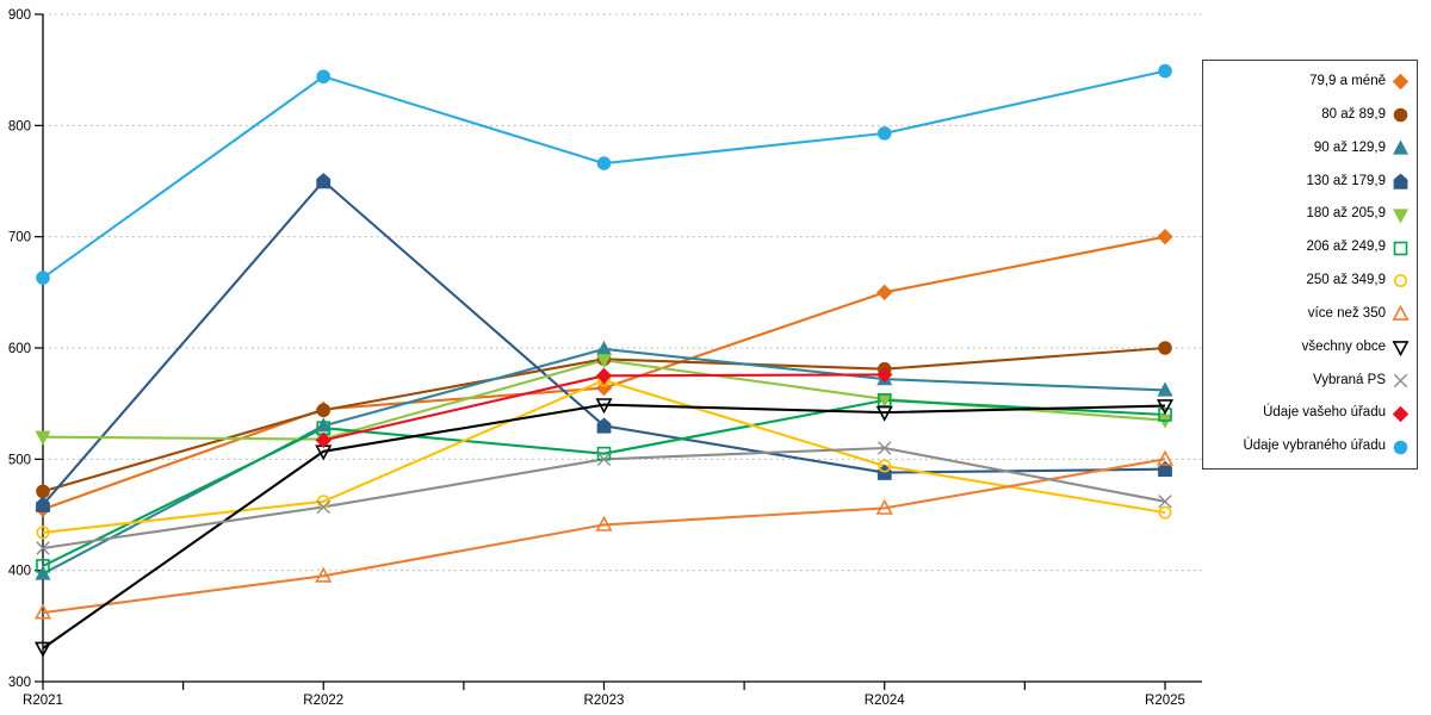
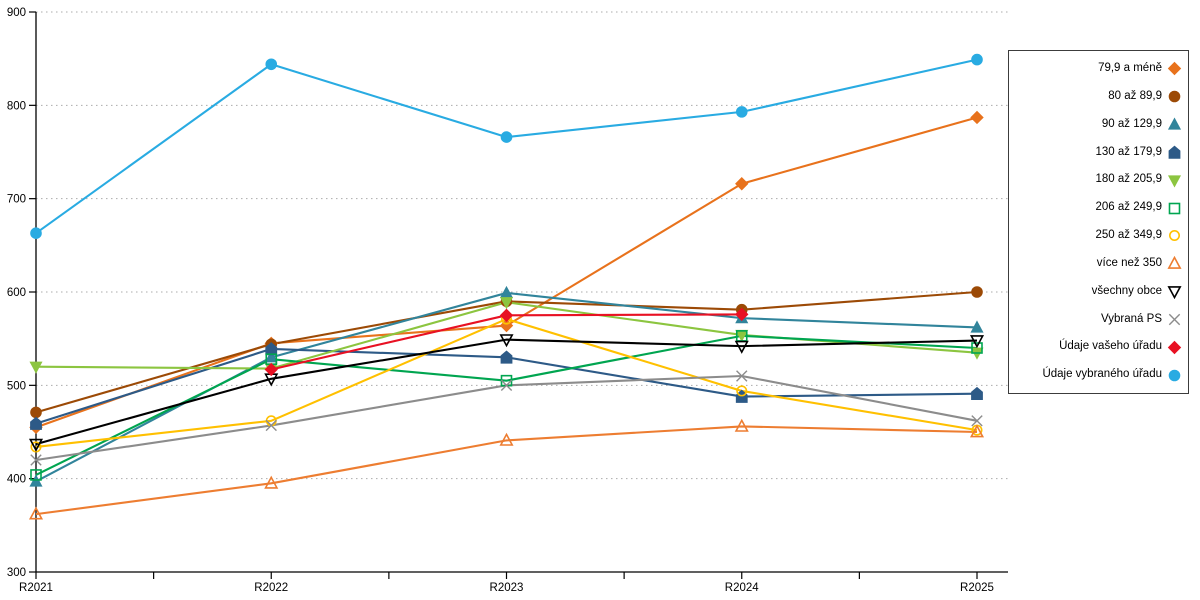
všechny obce/R2021: 330 -> 440
130 až 179,9/R2022: 750 -> 540
79,9 a méně/R2024: 650 -> 720
79,9 a méně/R2025: 700 -> 790
více než 350/R2025: 500 -> 450
